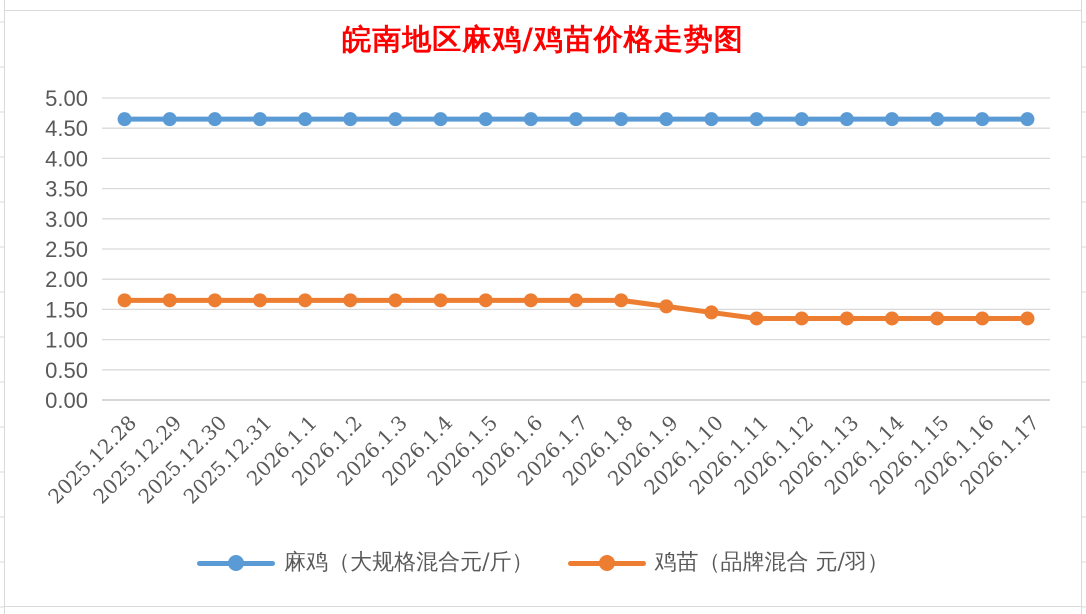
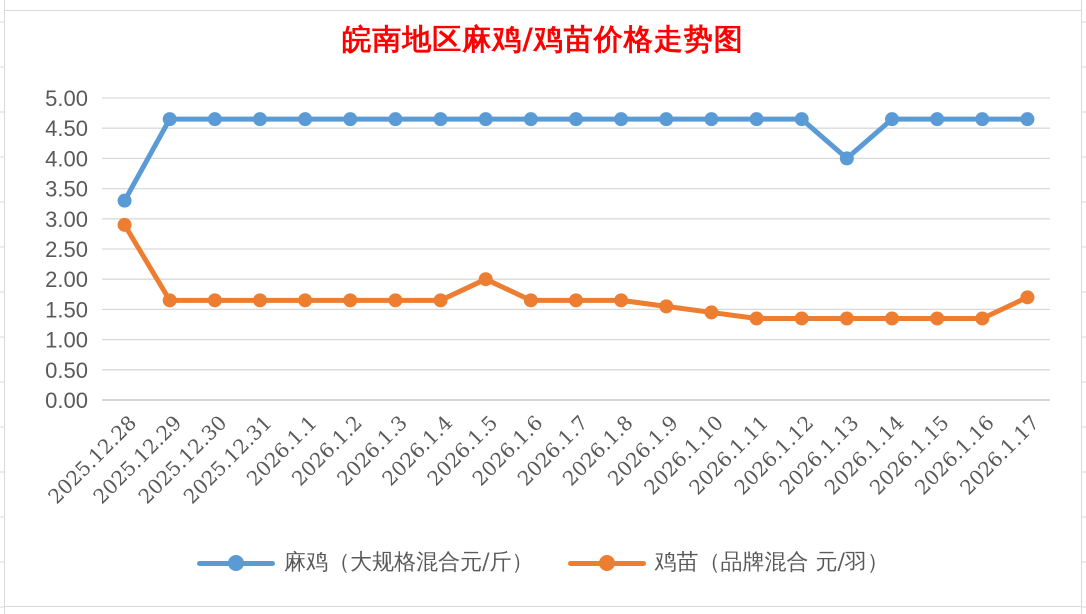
麻鸡（大规格混合元/斤）/2025.12.28: 4.7 -> 3.3
鸡苗（品牌混合 元/羽）/2025.12.28: 1.6 -> 2.9
鸡苗（品牌混合 元/羽）/2026.1.5: 1.6 -> 2.0
麻鸡（大规格混合元/斤）/2026.1.13: 4.7 -> 4.0
鸡苗（品牌混合 元/羽）/2026.1.17: 1.4 -> 1.7
